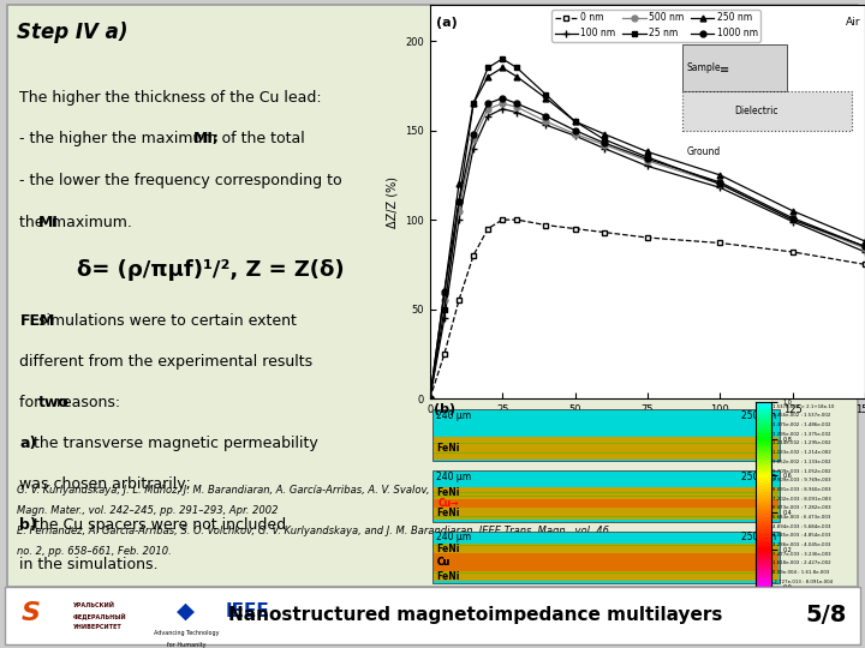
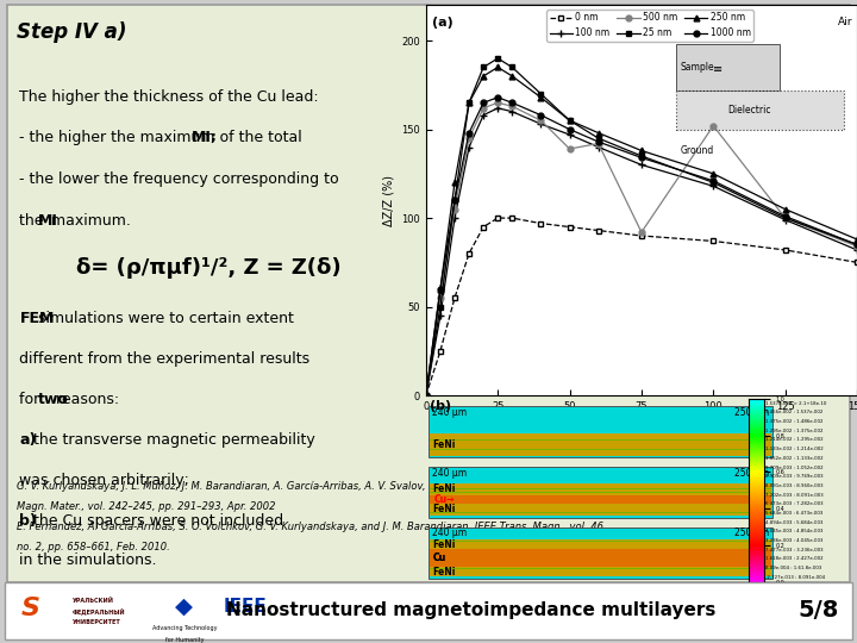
500 nm/50: 148 -> 139
500 nm/75: 133 -> 92
500 nm/100: 120 -> 152
